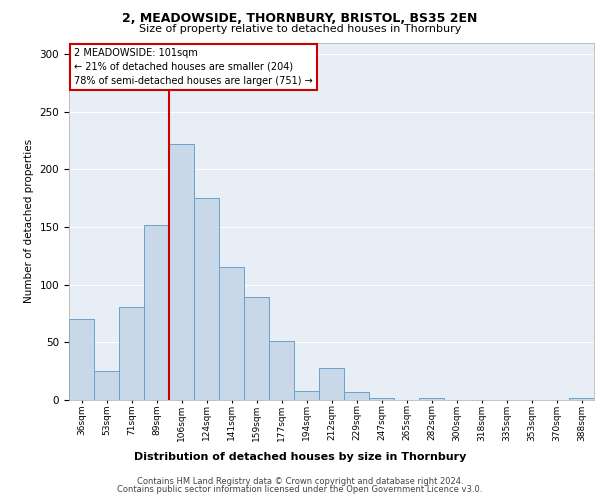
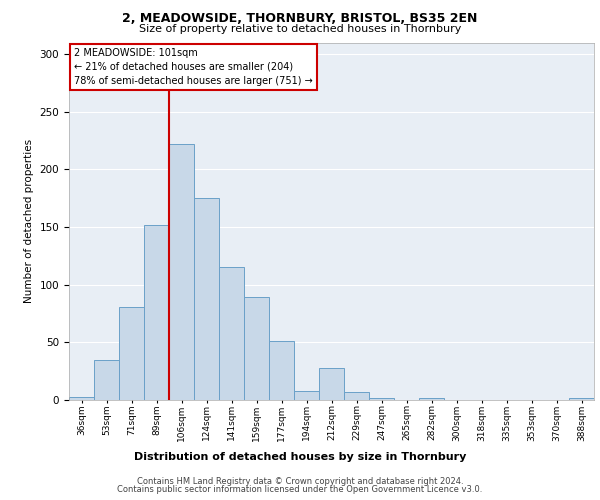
36sqm: 70 -> 3
53sqm: 25 -> 35
